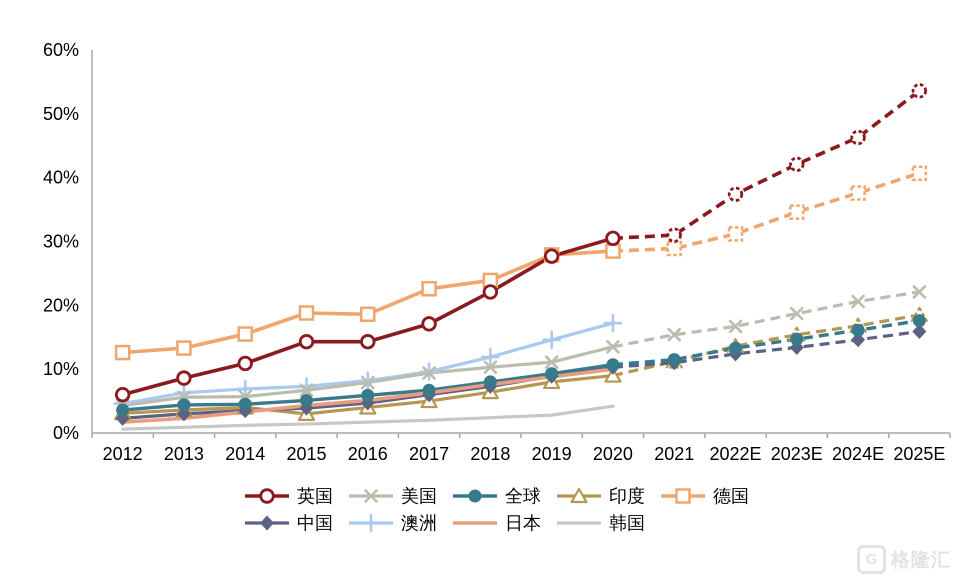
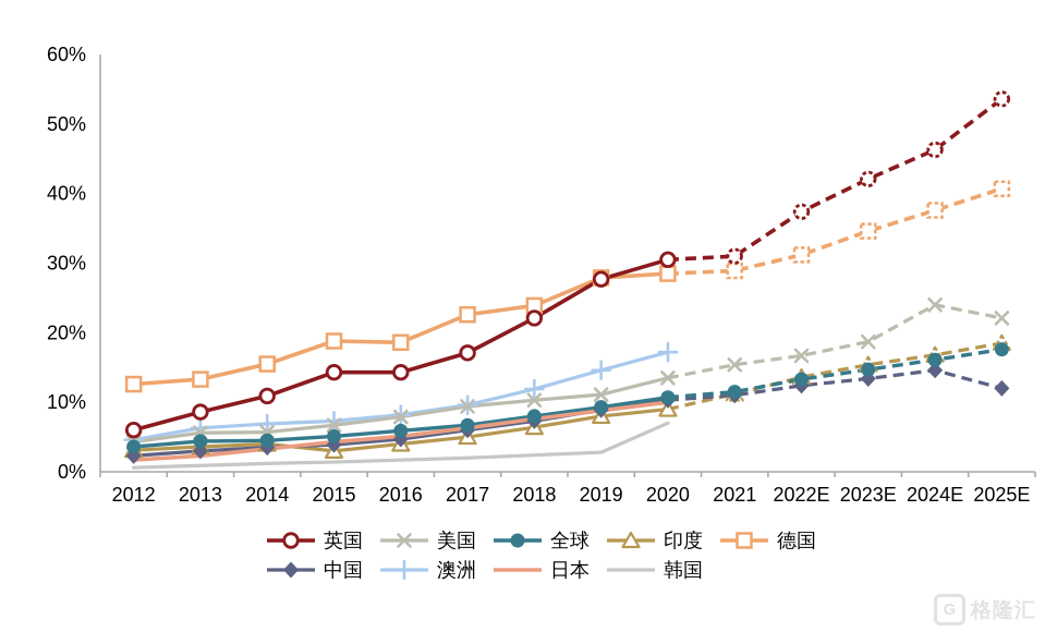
韩国/2020: 4% -> 7%
美国/2024E: 21% -> 24%
中国/2025E: 16% -> 12%
